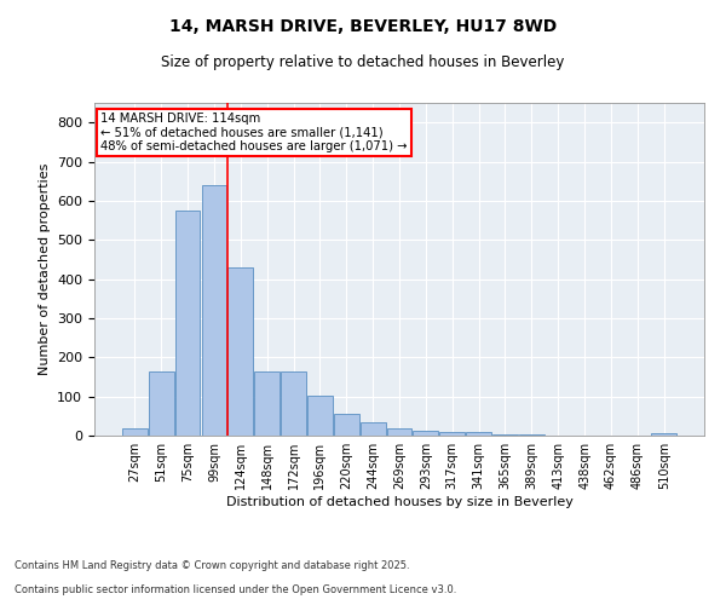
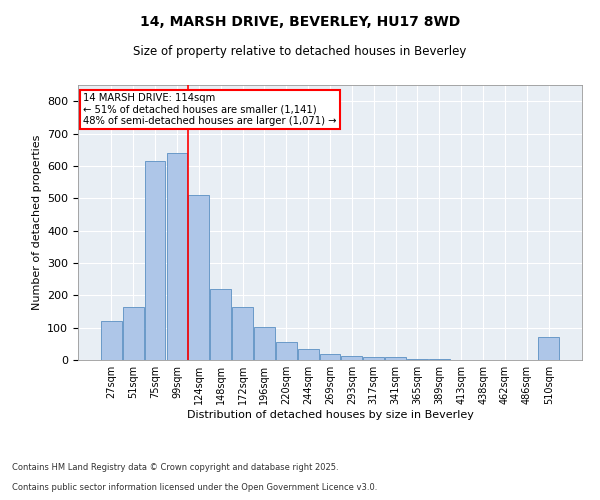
27sqm: 20 -> 120
75sqm: 575 -> 615
124sqm: 430 -> 510
148sqm: 165 -> 220
510sqm: 5 -> 70
